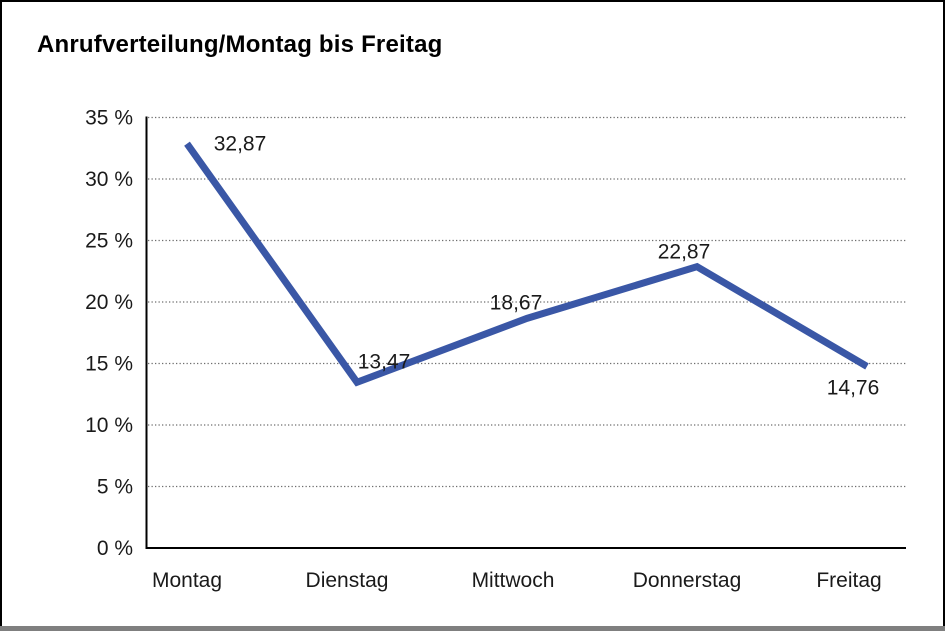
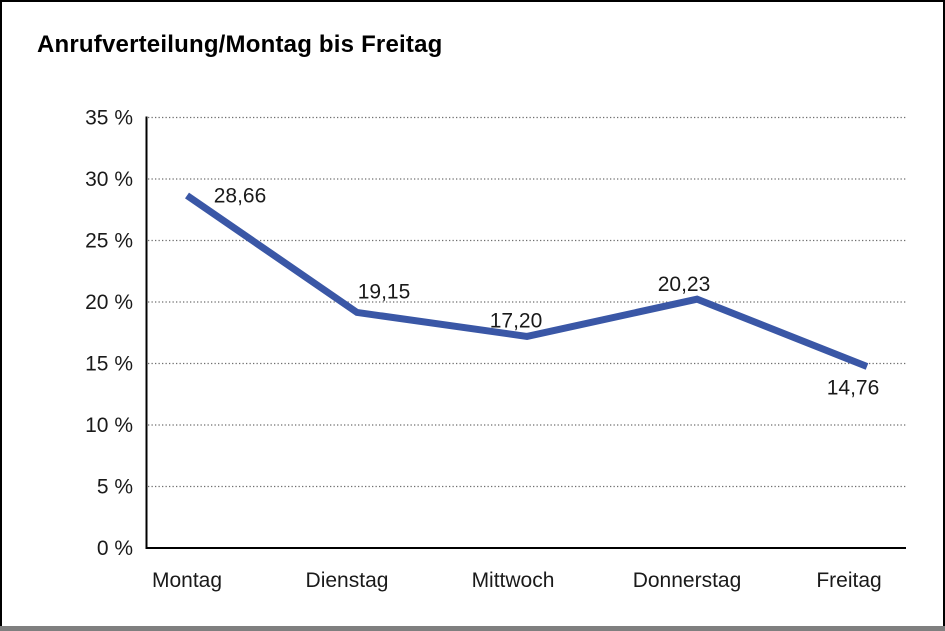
Montag: 32,87 -> 28,66
Dienstag: 13,47 -> 19,15
Mittwoch: 18,67 -> 17,20
Donnerstag: 22,87 -> 20,23
